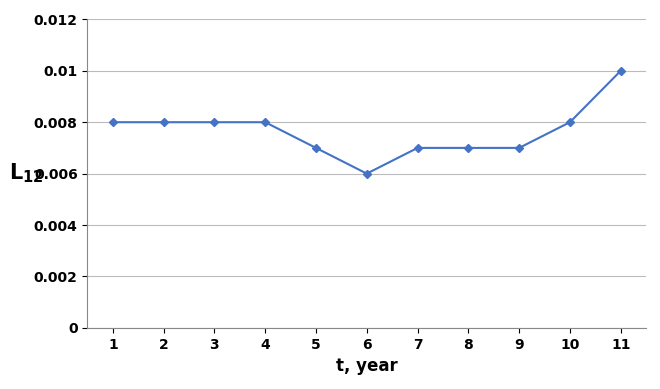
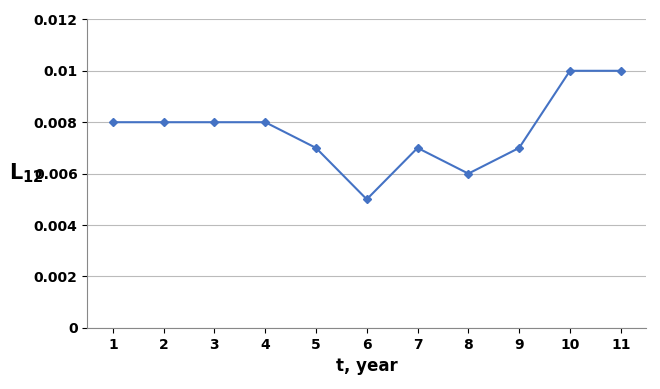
6: 0.006 -> 0.005
8: 0.007 -> 0.006
10: 0.008 -> 0.010
